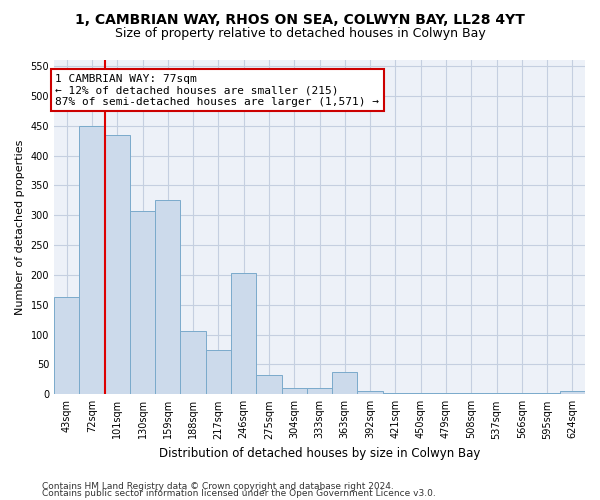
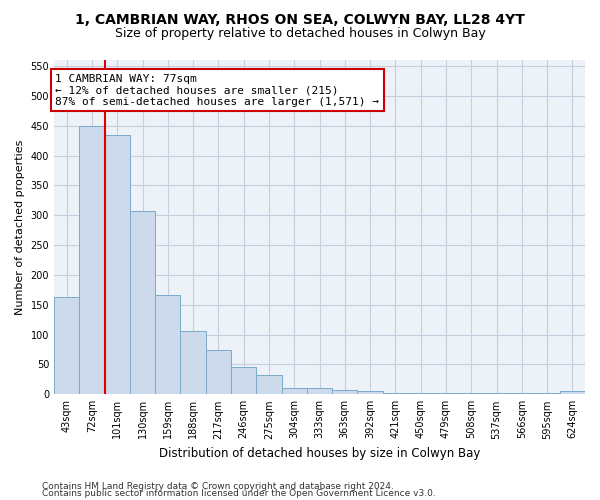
159sqm: 326 -> 167
246sqm: 204 -> 45
363sqm: 38 -> 8
